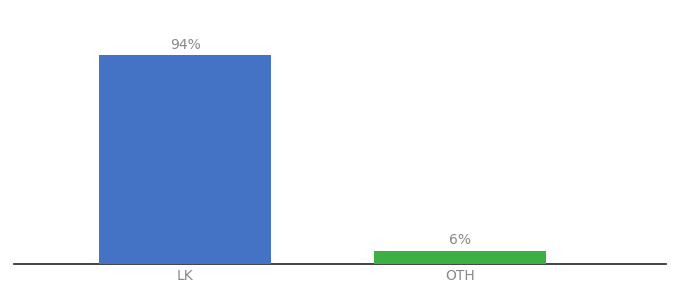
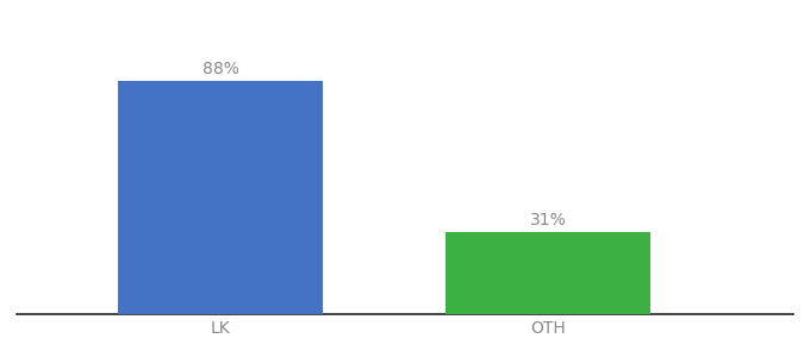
LK: 94% -> 88%
OTH: 6% -> 31%
